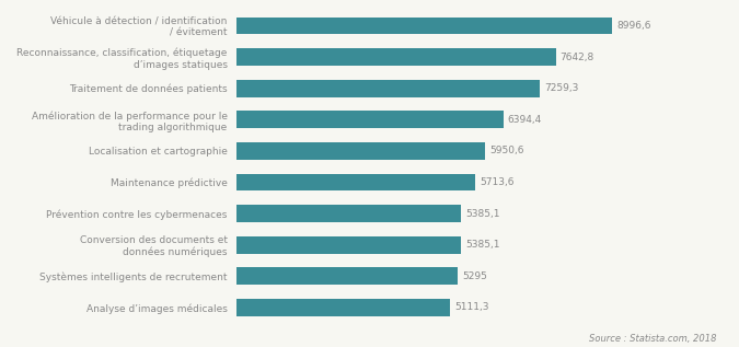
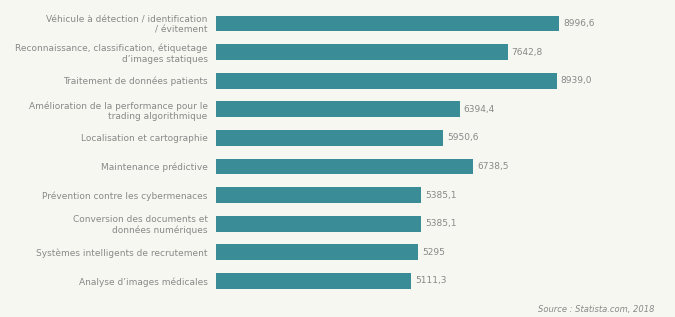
Traitement de données patients: 7259,3 -> 8939,0
Maintenance prédictive: 5713,6 -> 6738,5
